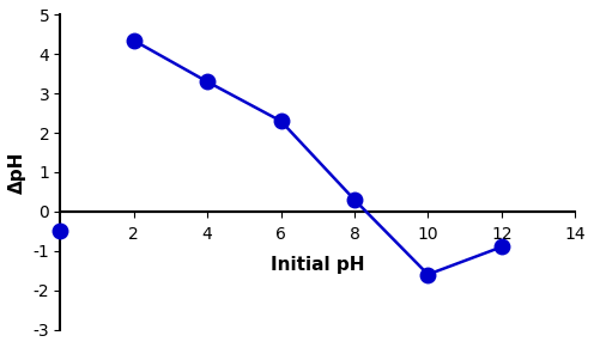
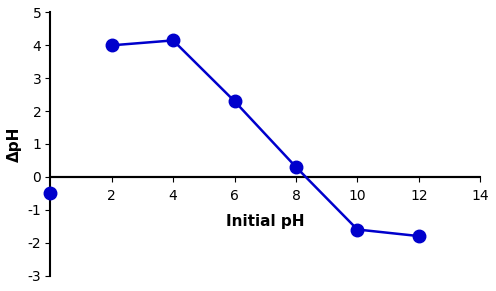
2: 4.35 -> 4.00
4: 3.30 -> 4.15
12: -0.90 -> -1.80
